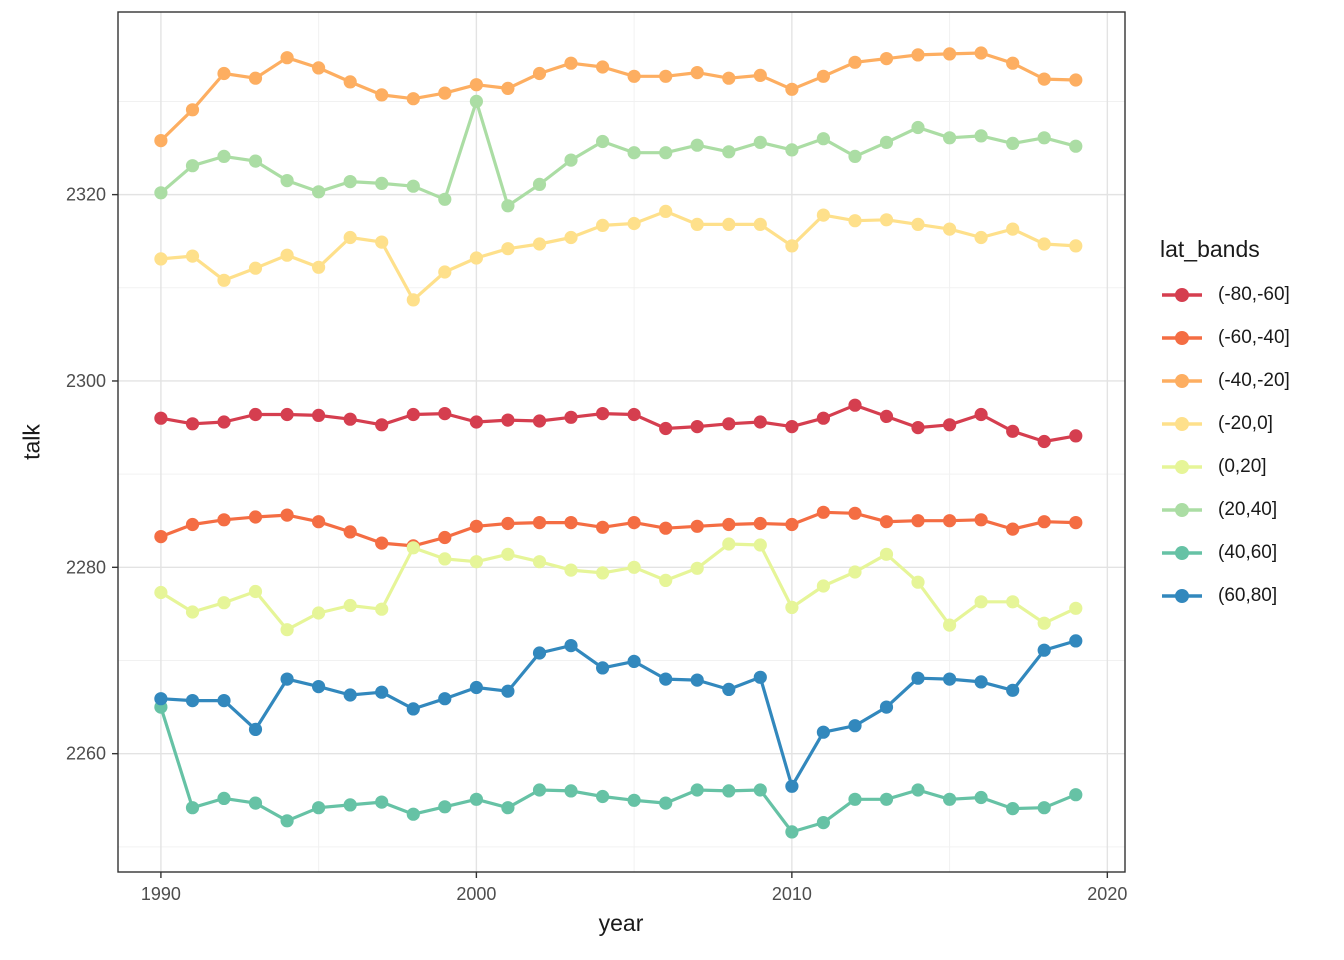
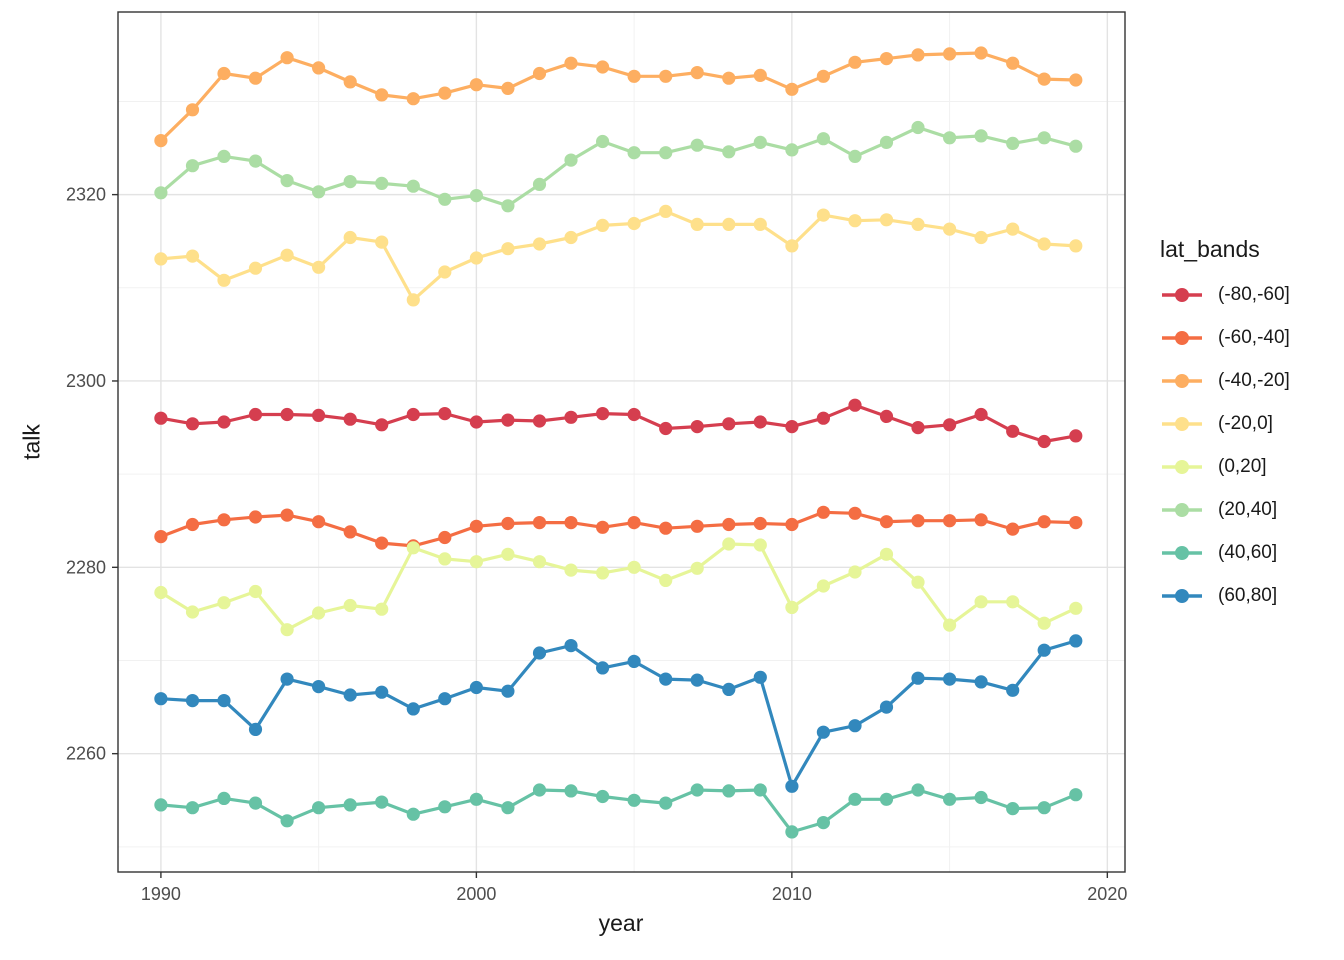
(40,60]/1990: 2265 -> 2254
(20,40]/2000: 2330 -> 2320
